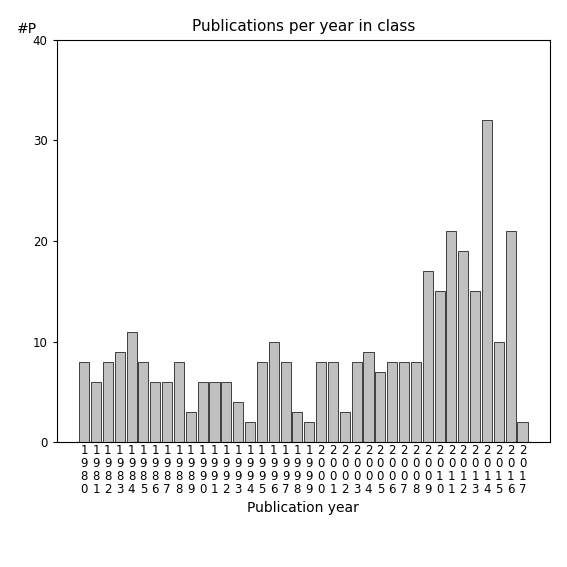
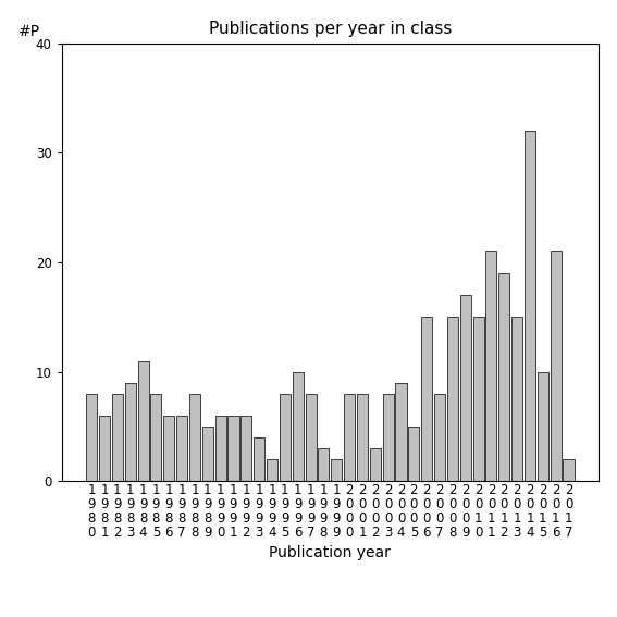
1 9 8 9: 3 -> 5
2 0 0 5: 7 -> 5
2 0 0 6: 8 -> 15
2 0 0 8: 8 -> 15
